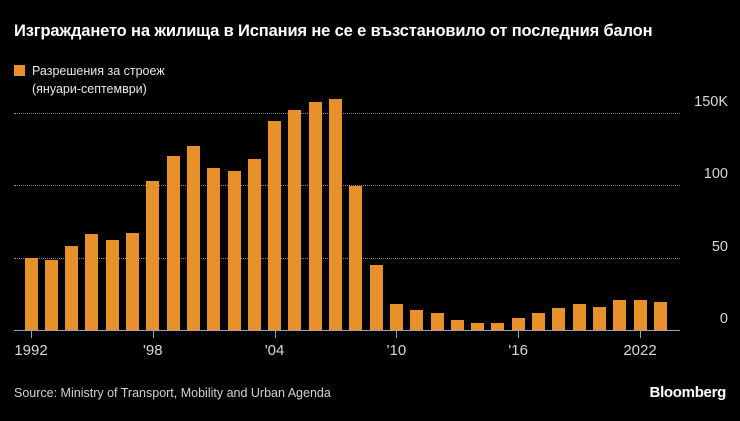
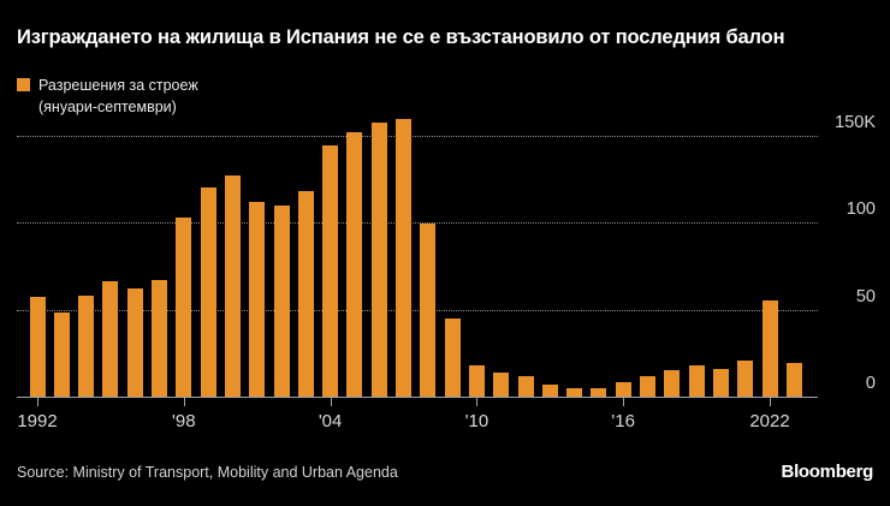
1992: 50K -> 57K
2022: 21K -> 55K
